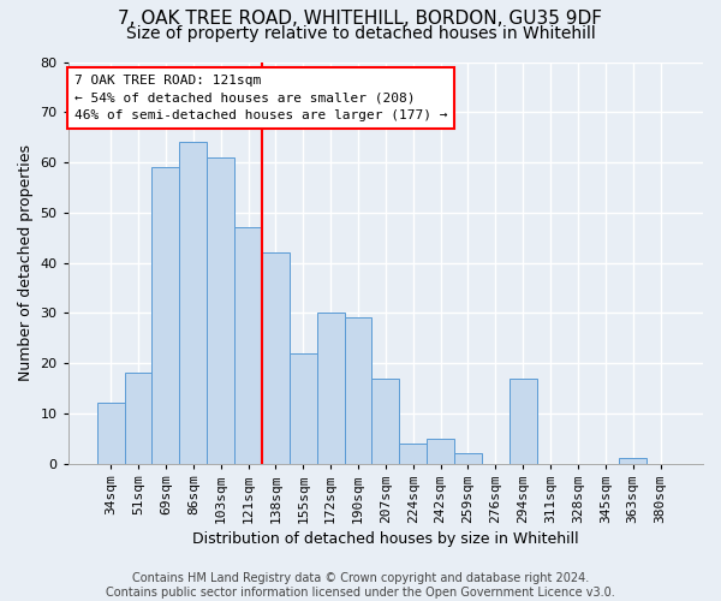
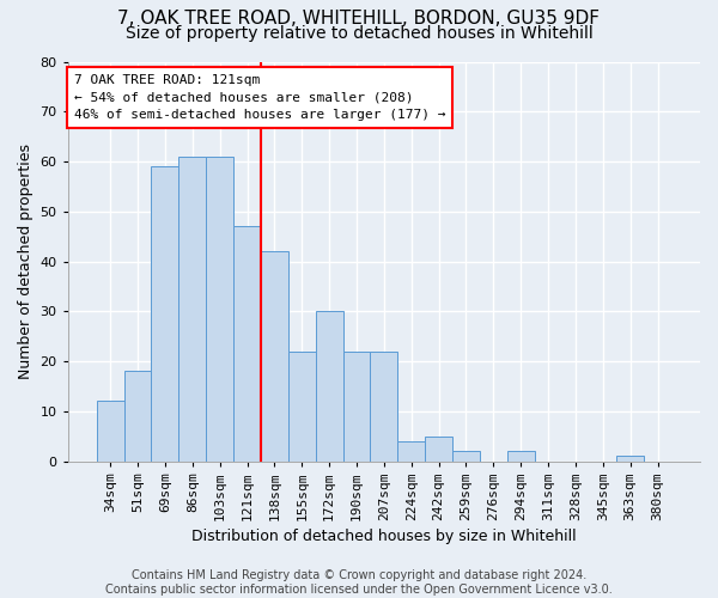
86sqm: 64 -> 61
190sqm: 29 -> 22
207sqm: 17 -> 22
294sqm: 17 -> 2
